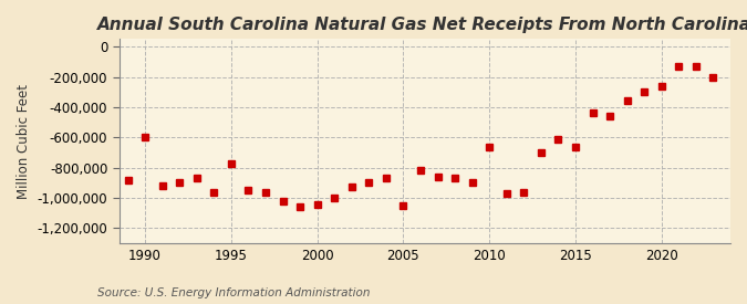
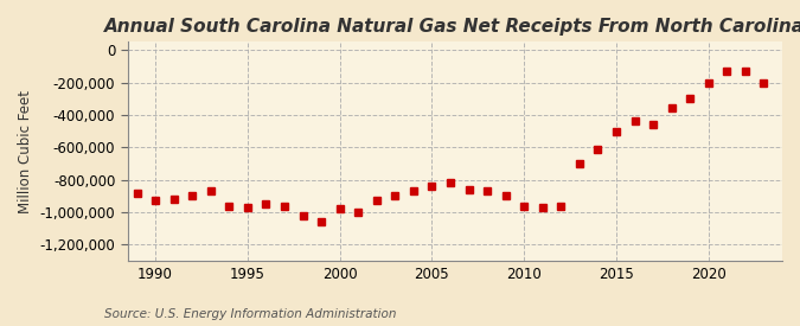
1990: -600,000 -> -930,000
1995: -770,000 -> -970,000
2000: -1,040,000 -> -980,000
2005: -1,050,000 -> -840,000
2010: -660,000 -> -960,000
2015: -660,000 -> -500,000
2020: -260,000 -> -200,000
